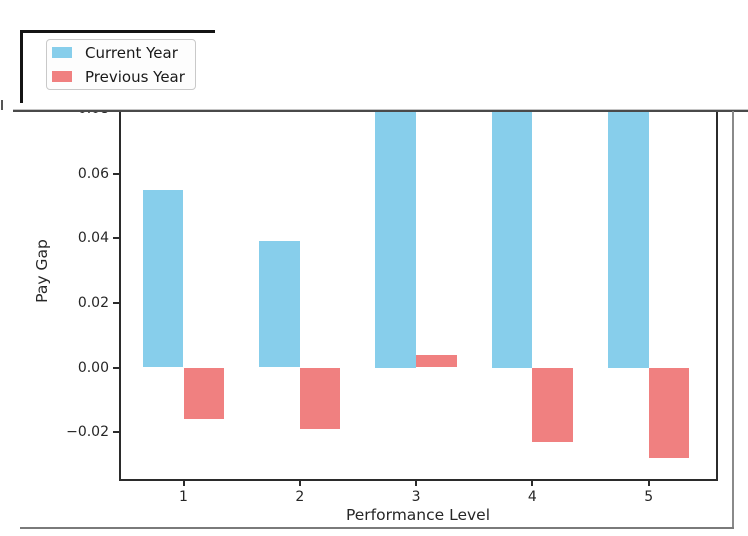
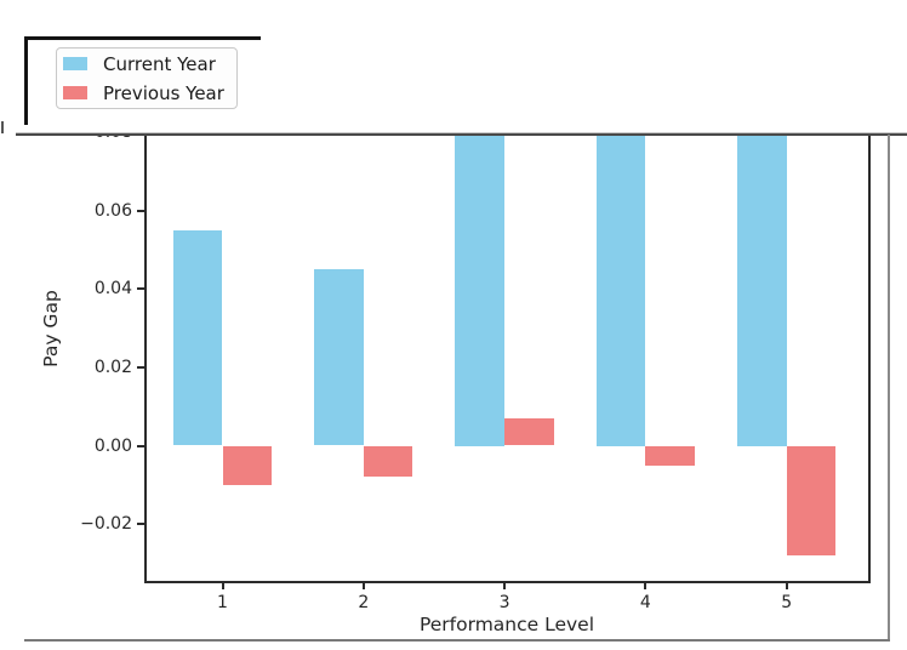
Previous Year/1: -0.016 -> -0.010
Current Year/2: 0.039 -> 0.045
Previous Year/2: -0.019 -> -0.008
Previous Year/3: 0.004 -> 0.007
Previous Year/4: -0.023 -> -0.005
